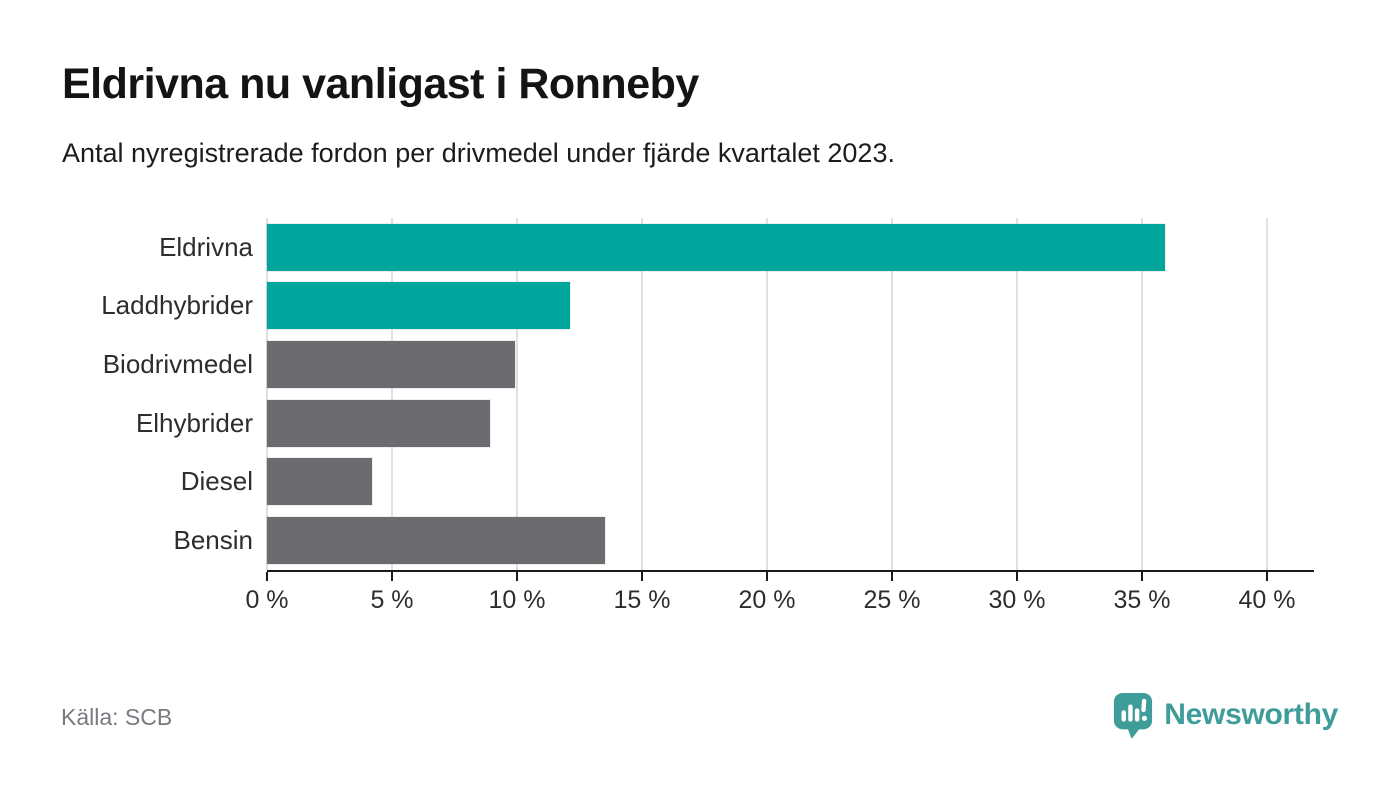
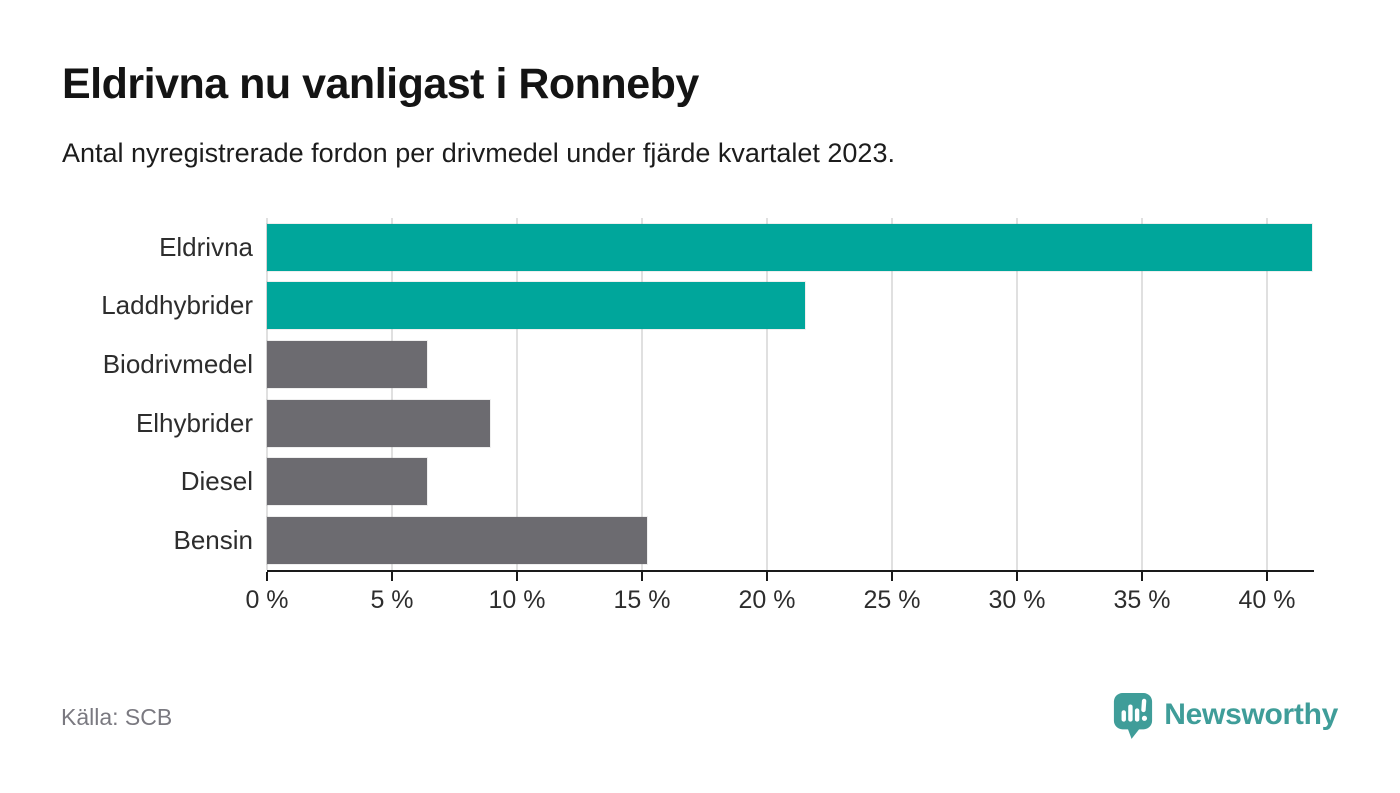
Eldrivna: 35.9% -> 41.8%
Laddhybrider: 12.1% -> 21.5%
Biodrivmedel: 9.9% -> 6.4%
Diesel: 4.2% -> 6.4%
Bensin: 13.5% -> 15.2%
